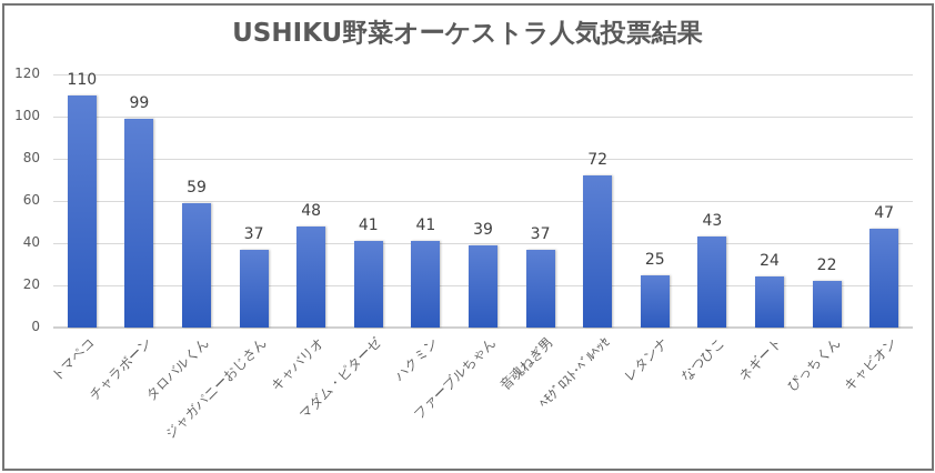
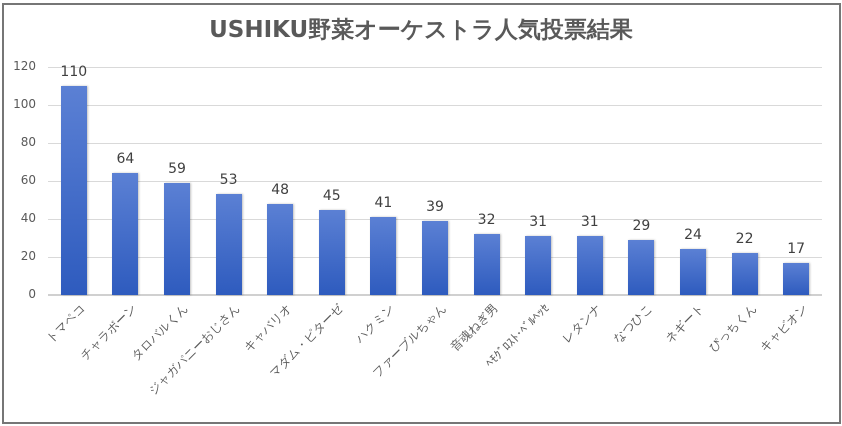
チャラボーン: 99 -> 64
ジャガパニーおじさん: 37 -> 53
マダム・ピターゼ: 41 -> 45
音魂ねぎ男: 37 -> 32
ﾍﾓｸﾞﾛｽﾄ･ﾍﾞﾙﾍｯｾ: 72 -> 31
レタンナ: 25 -> 31
なつひこ: 43 -> 29
キャビオン: 47 -> 17
